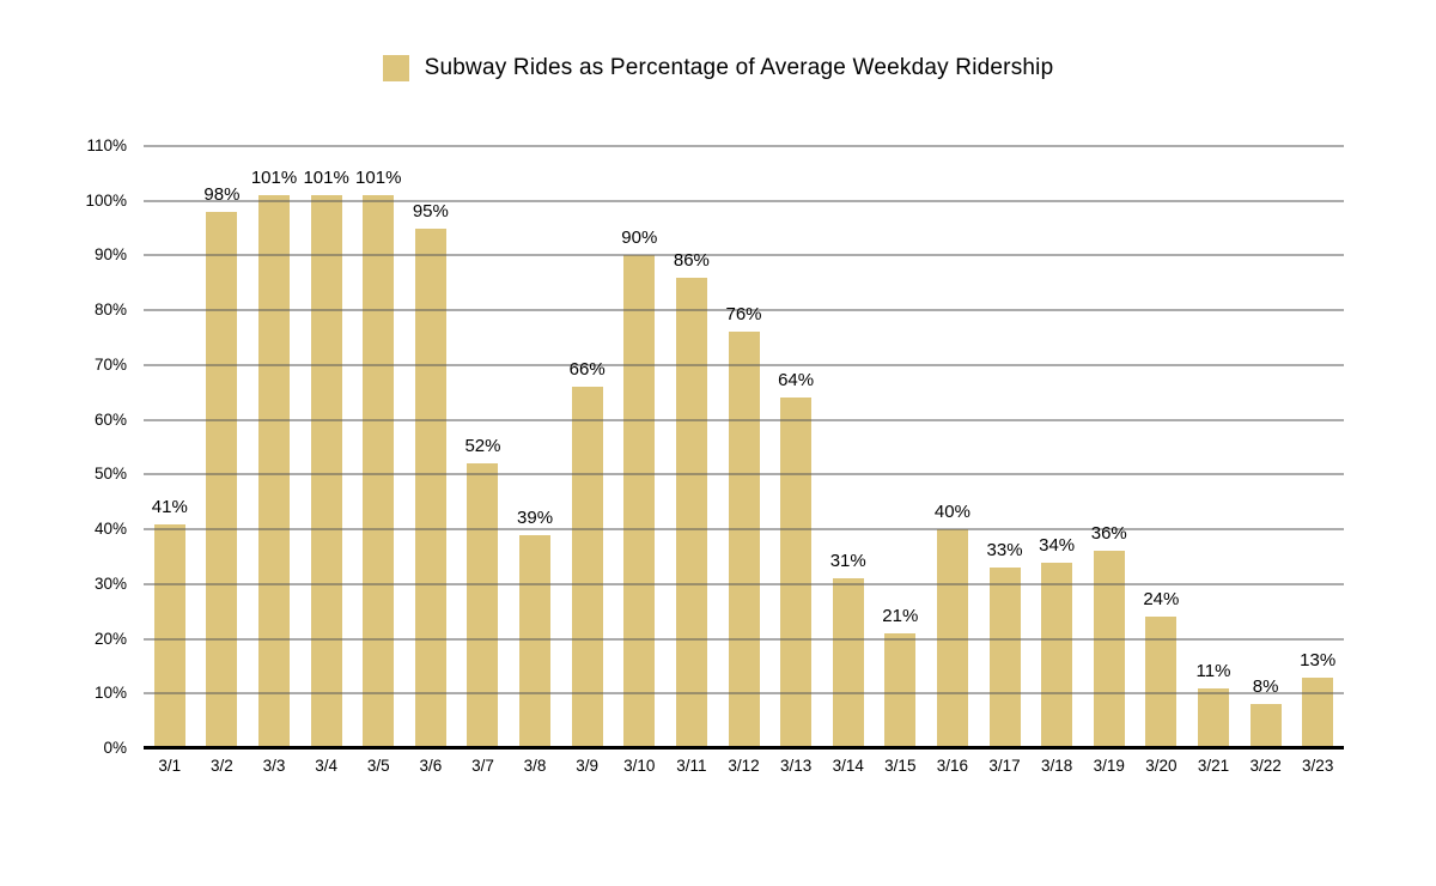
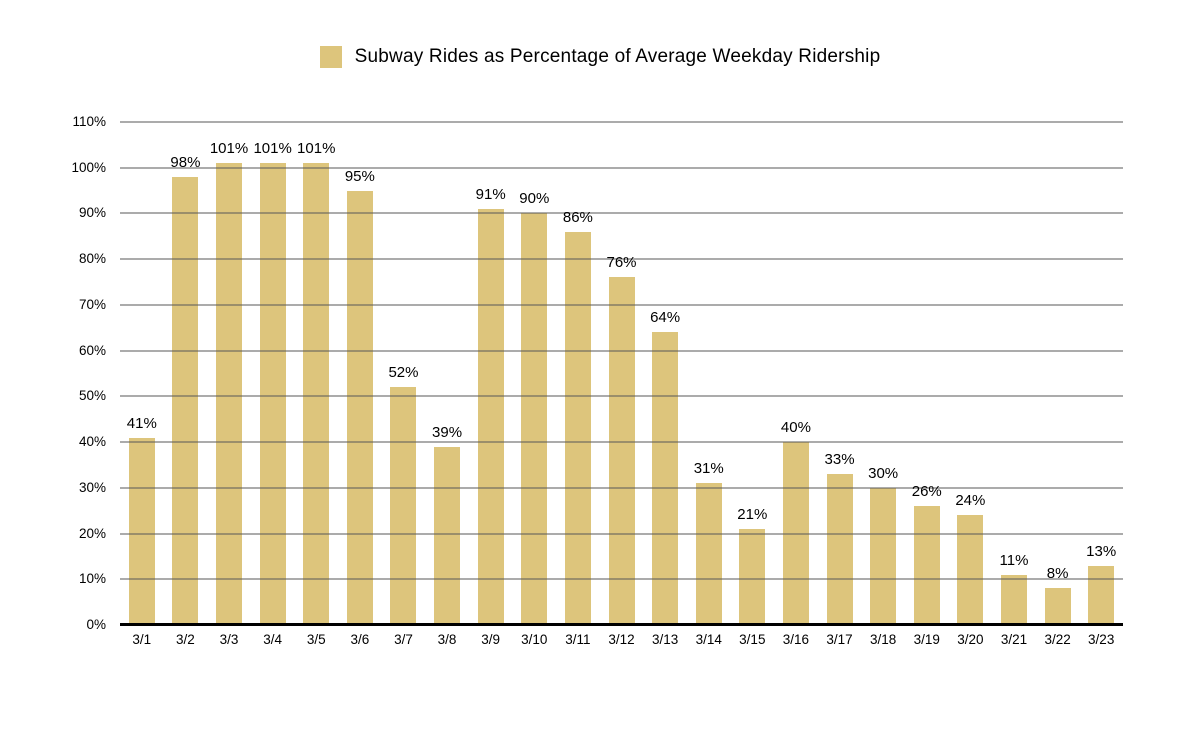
3/9: 66% -> 91%
3/18: 34% -> 30%
3/19: 36% -> 26%
